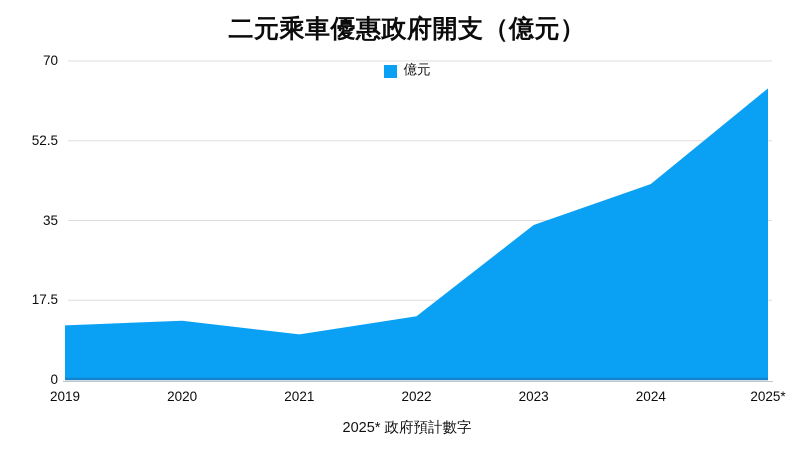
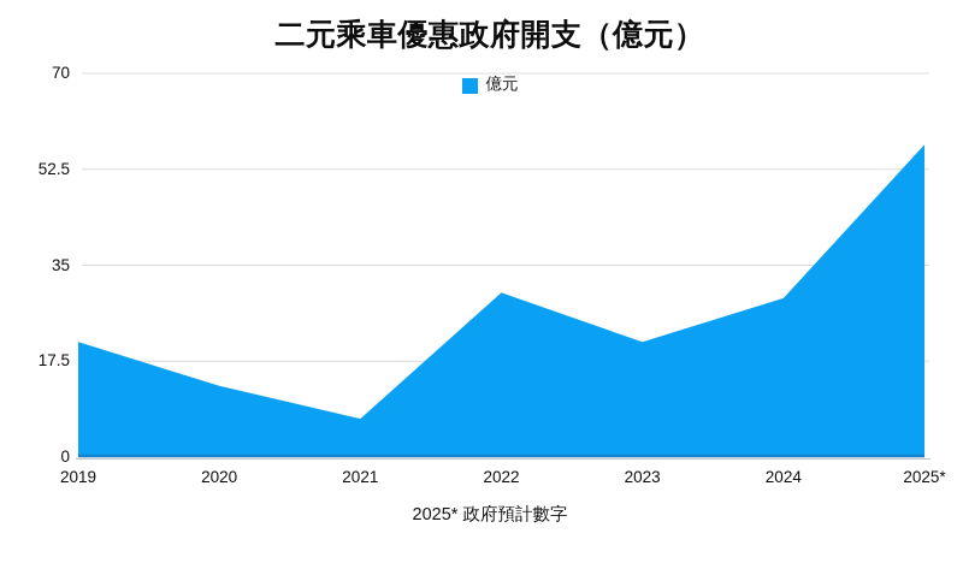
2019: 12 -> 21
2021: 10 -> 7
2022: 14 -> 30
2023: 34 -> 21
2024: 43 -> 29
2025*: 64 -> 57
